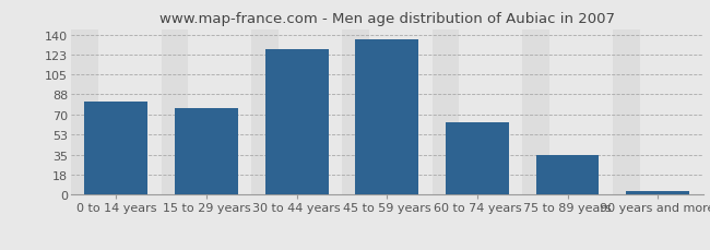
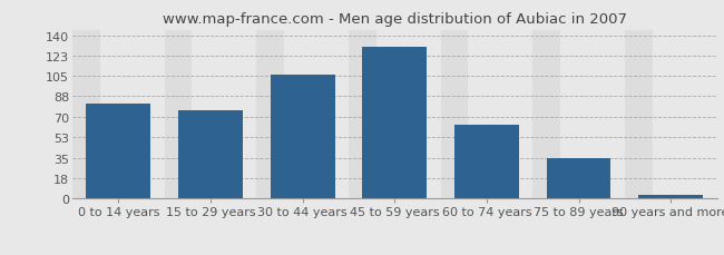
30 to 44 years: 127 -> 106
45 to 59 years: 136 -> 130
